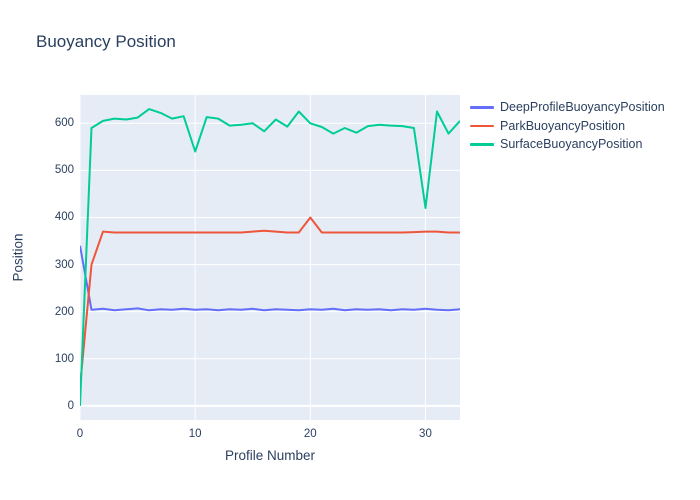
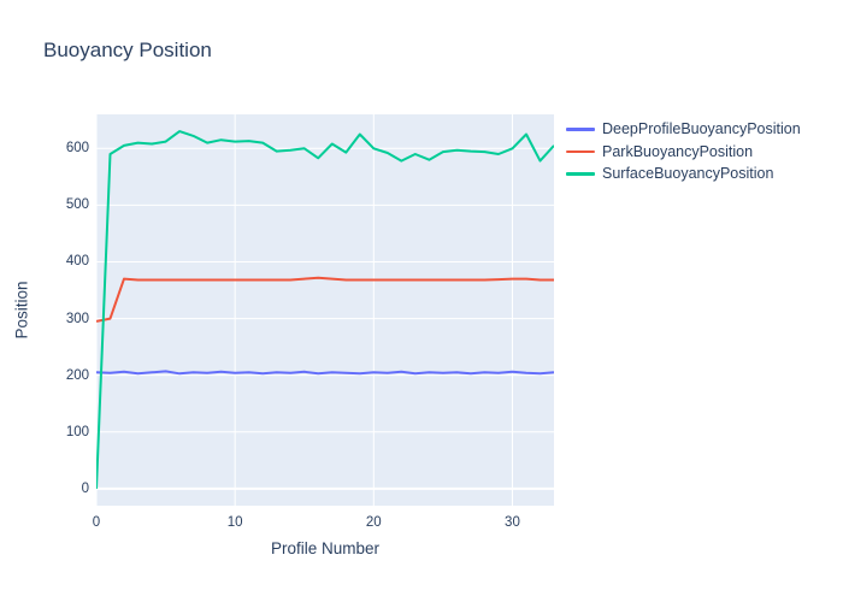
DeepProfileBuoyancyPosition/0: 340 -> 200
ParkBuoyancyPosition/0: 40 -> 300
SurfaceBuoyancyPosition/10: 540 -> 610
ParkBuoyancyPosition/20: 400 -> 370
SurfaceBuoyancyPosition/30: 420 -> 600
